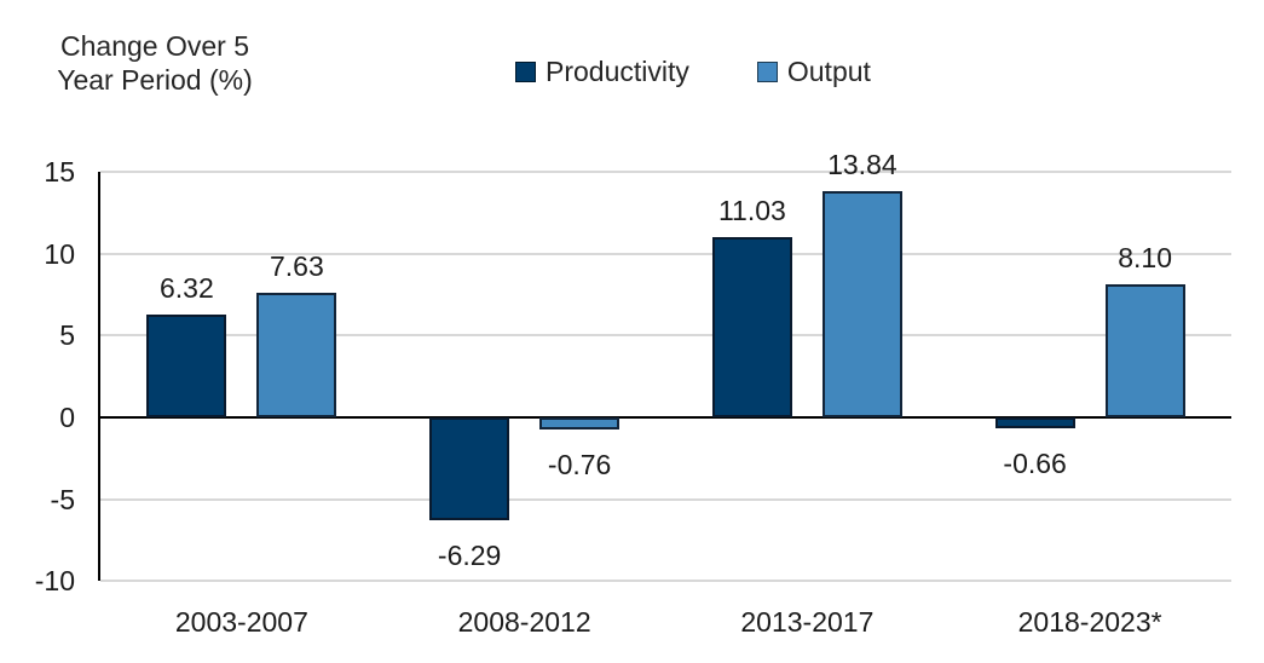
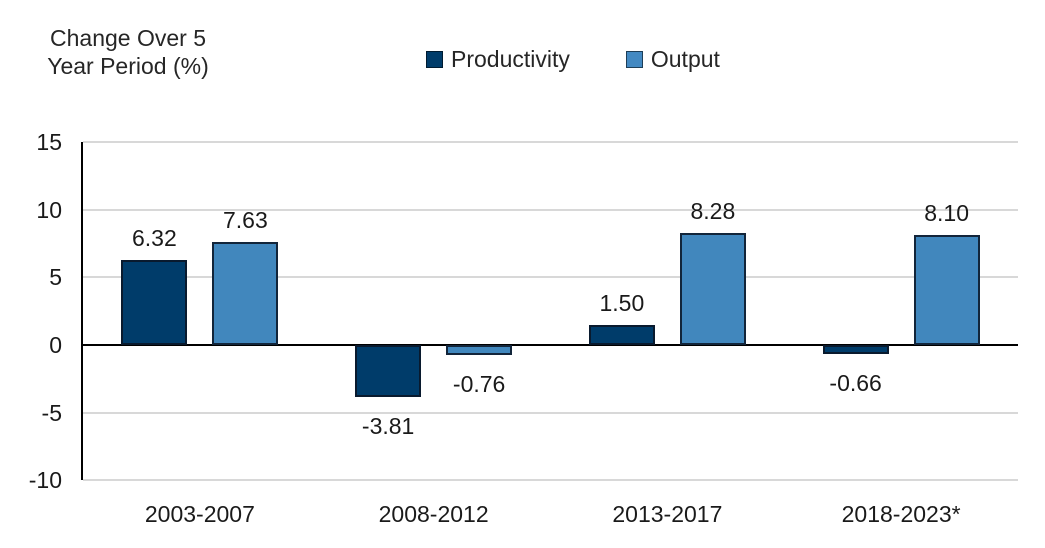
Productivity/2008-2012: -6.29 -> -3.81
Productivity/2013-2017: 11.03 -> 1.50
Output/2013-2017: 13.84 -> 8.28
